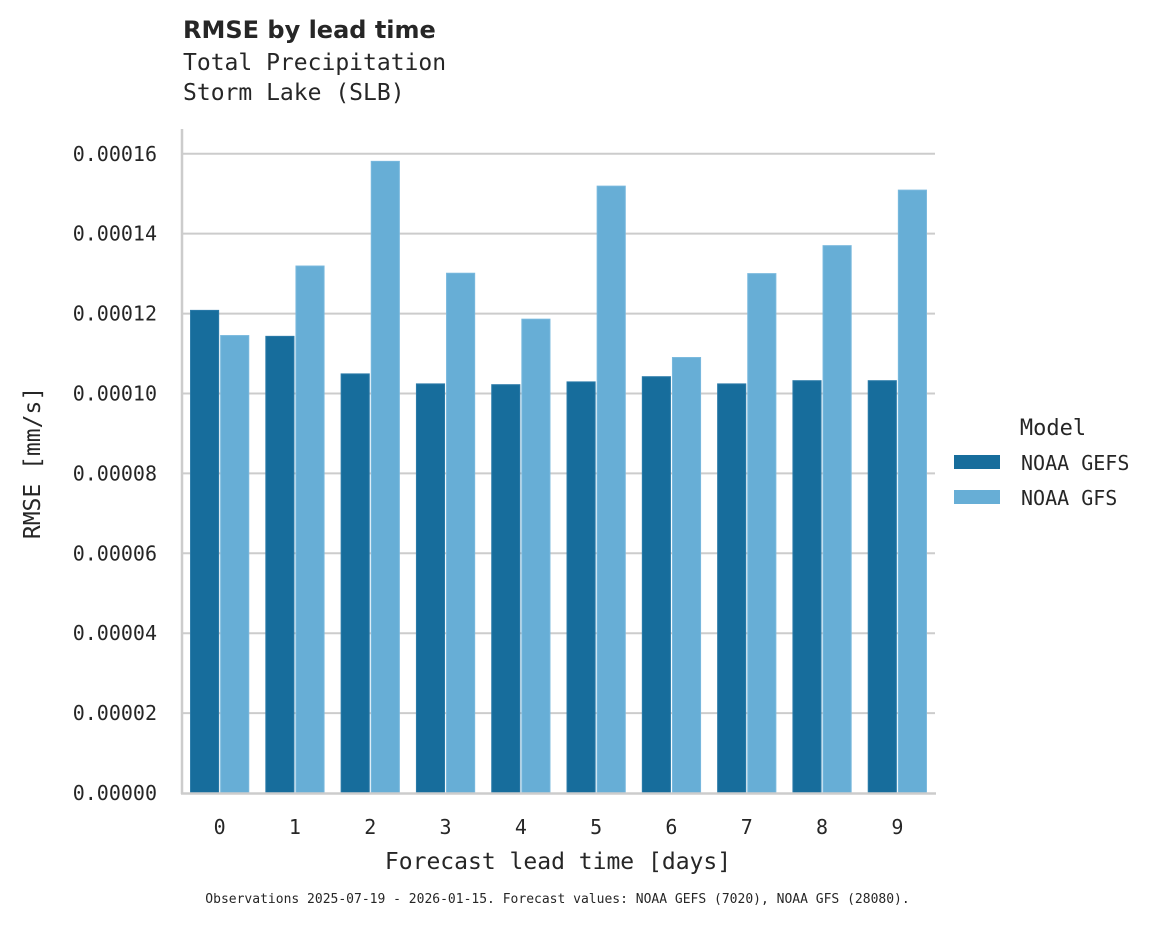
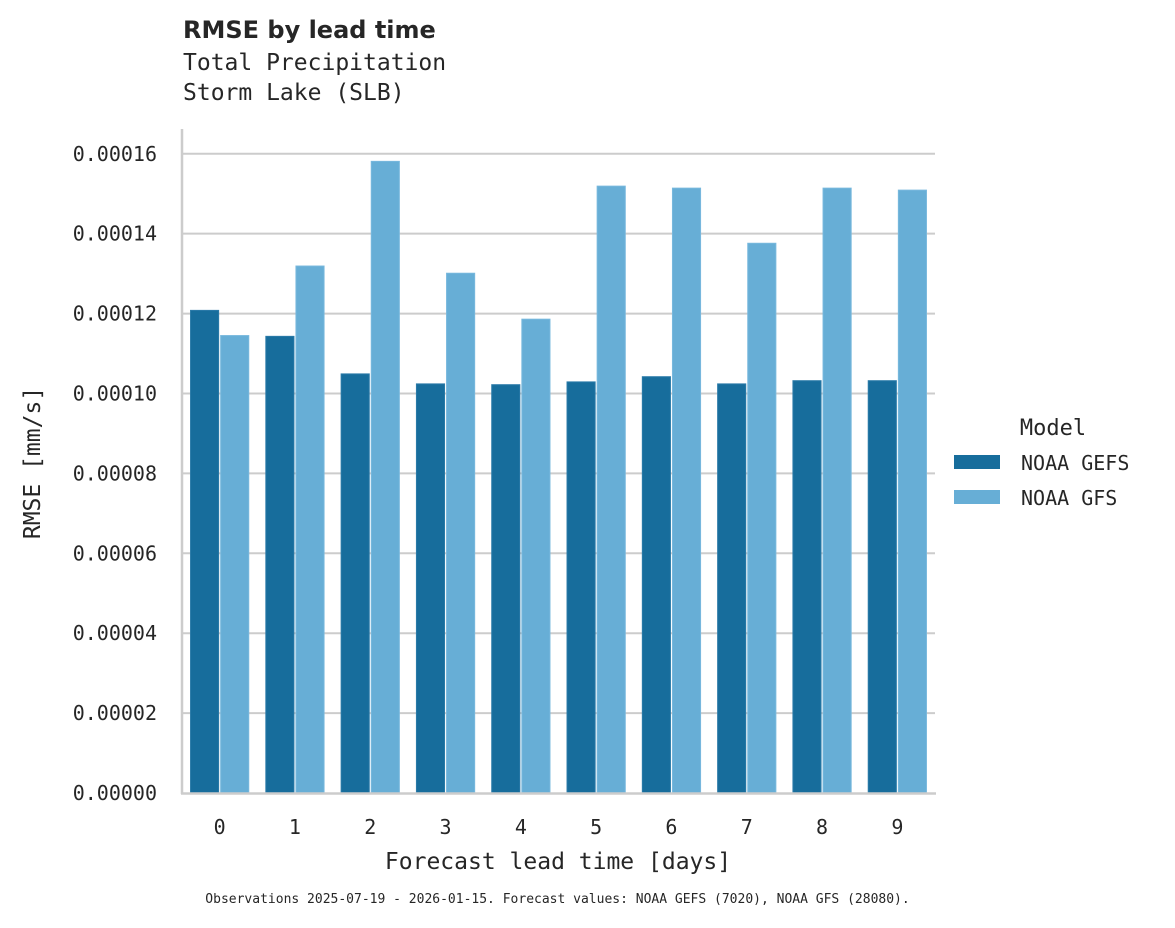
NOAA GFS/6: 0.000109 -> 0.000151
NOAA GFS/7: 0.000130 -> 0.000138
NOAA GFS/8: 0.000137 -> 0.000151
